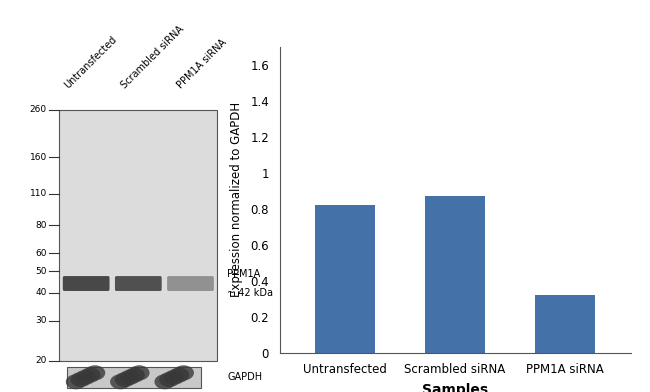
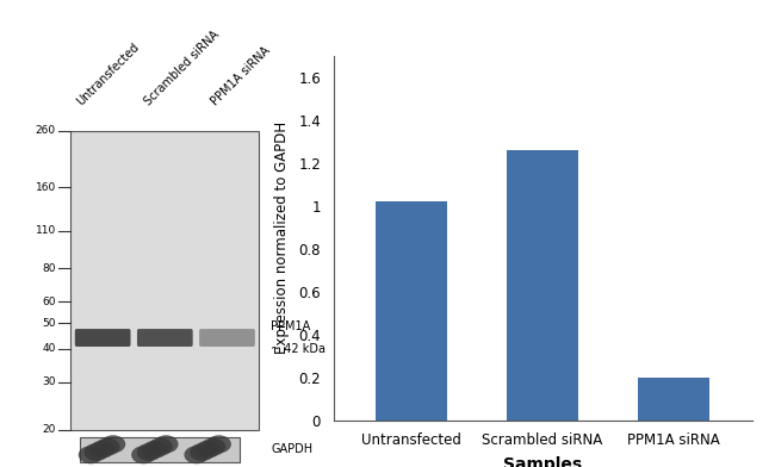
Untransfected: 0.82 -> 1.02
Scrambled siRNA: 0.87 -> 1.26
PPM1A siRNA: 0.32 -> 0.20
